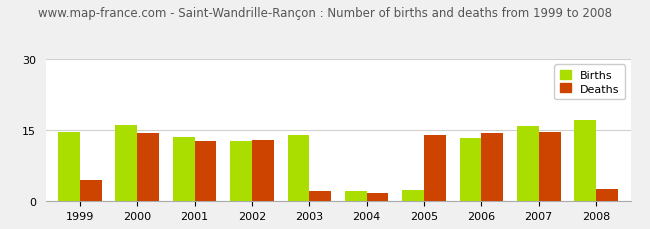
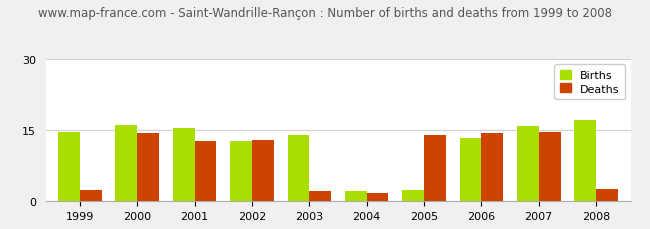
Deaths/1999: 4.5 -> 2.4
Births/2001: 13.5 -> 15.4
